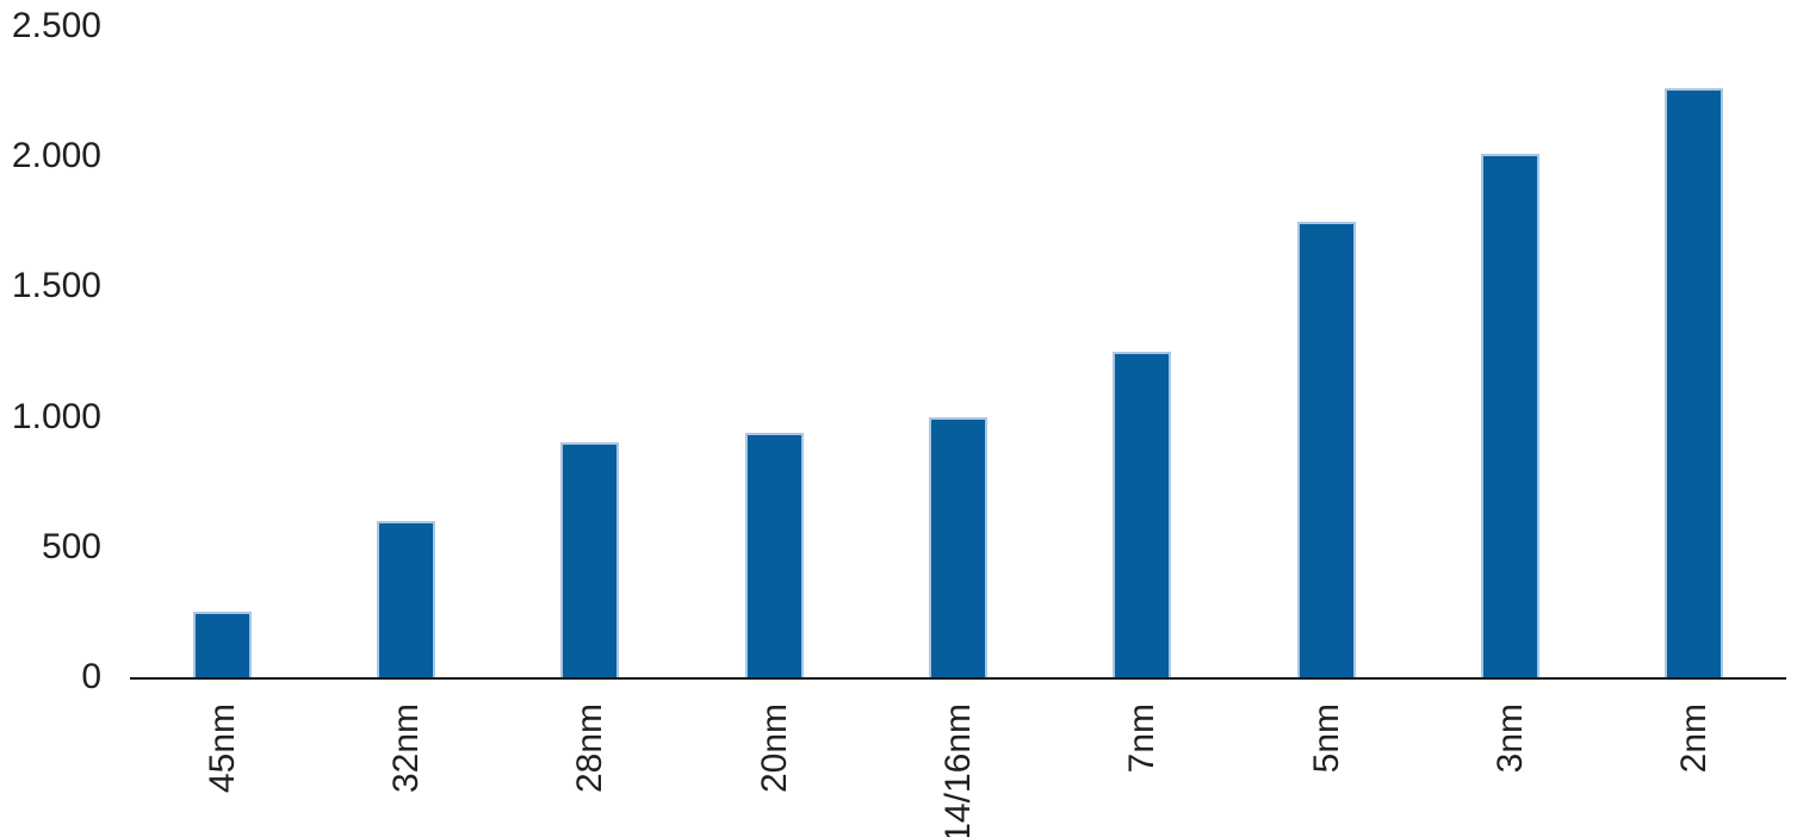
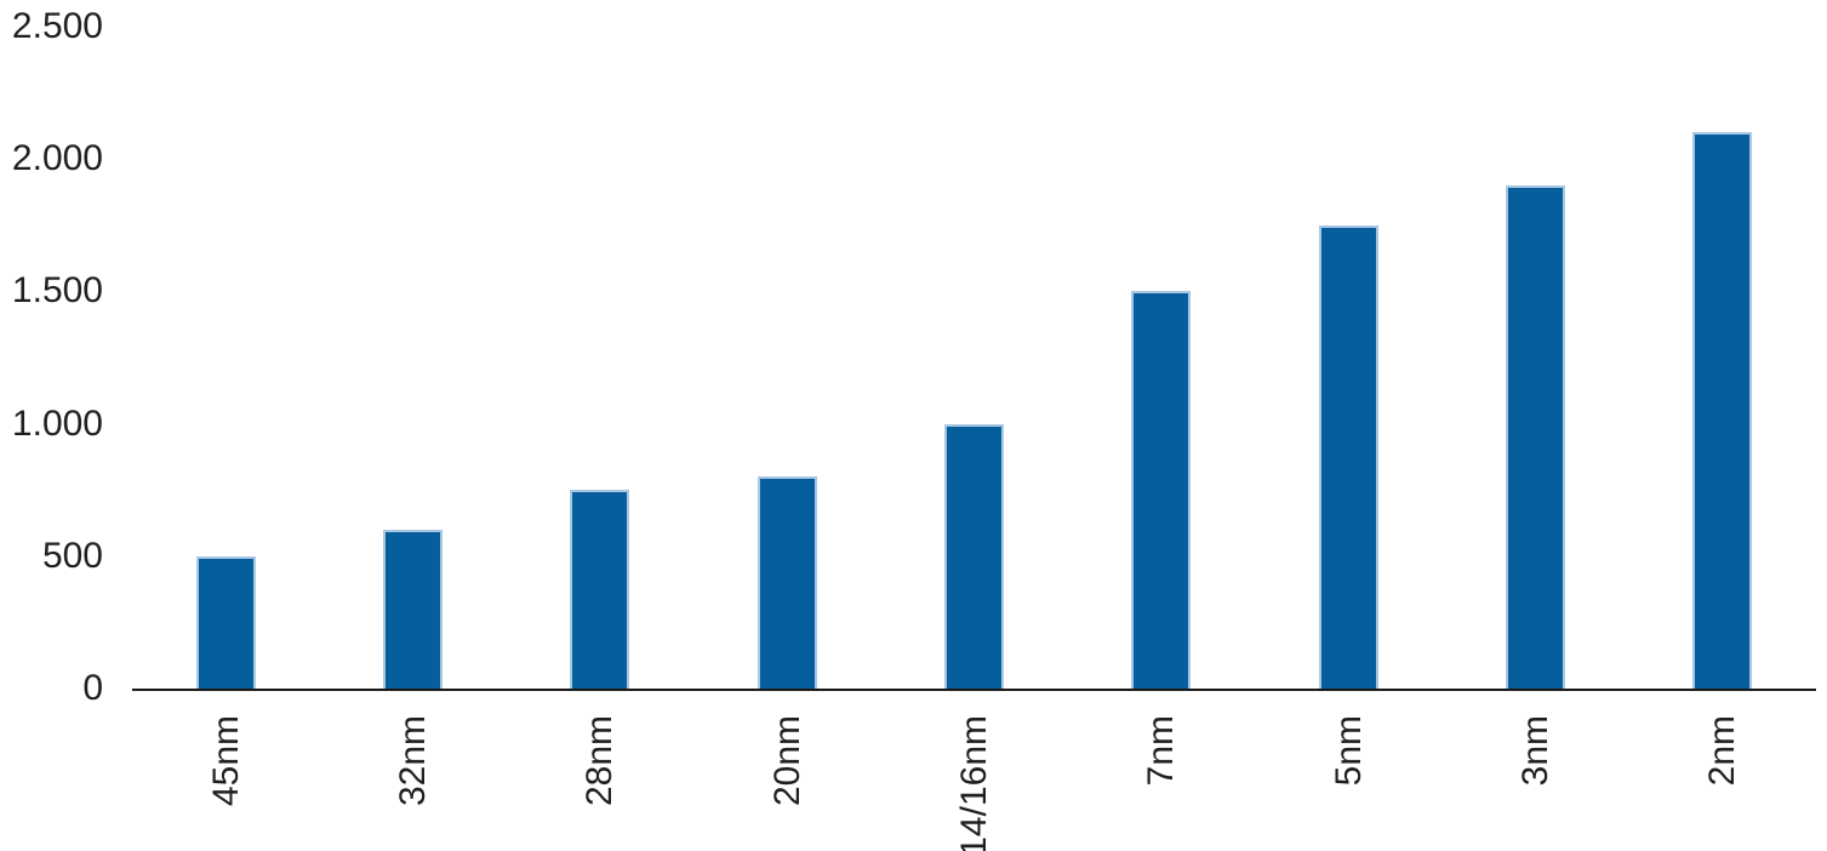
45nm: 250 -> 500
28nm: 900 -> 750
20nm: 940 -> 800
7nm: 1250 -> 1500
3nm: 2010 -> 1900
2nm: 2260 -> 2100
